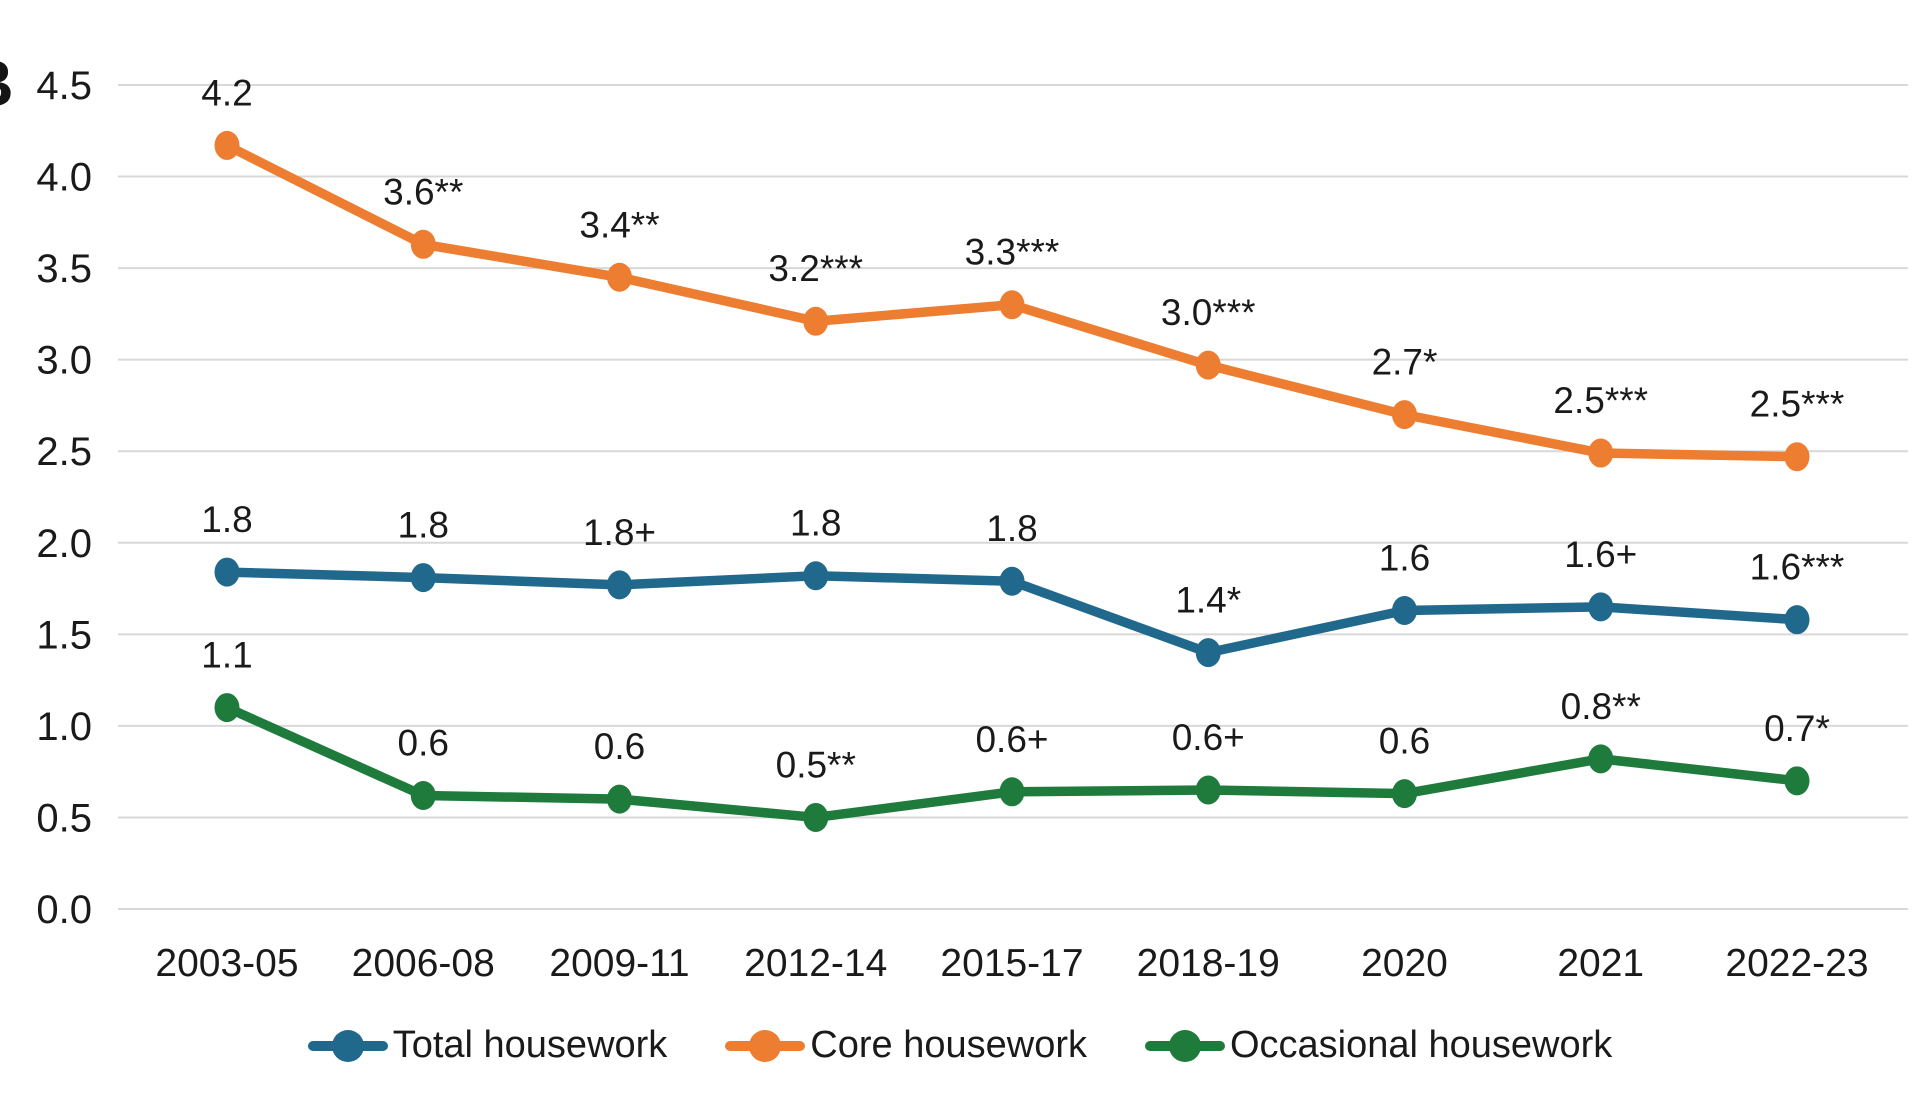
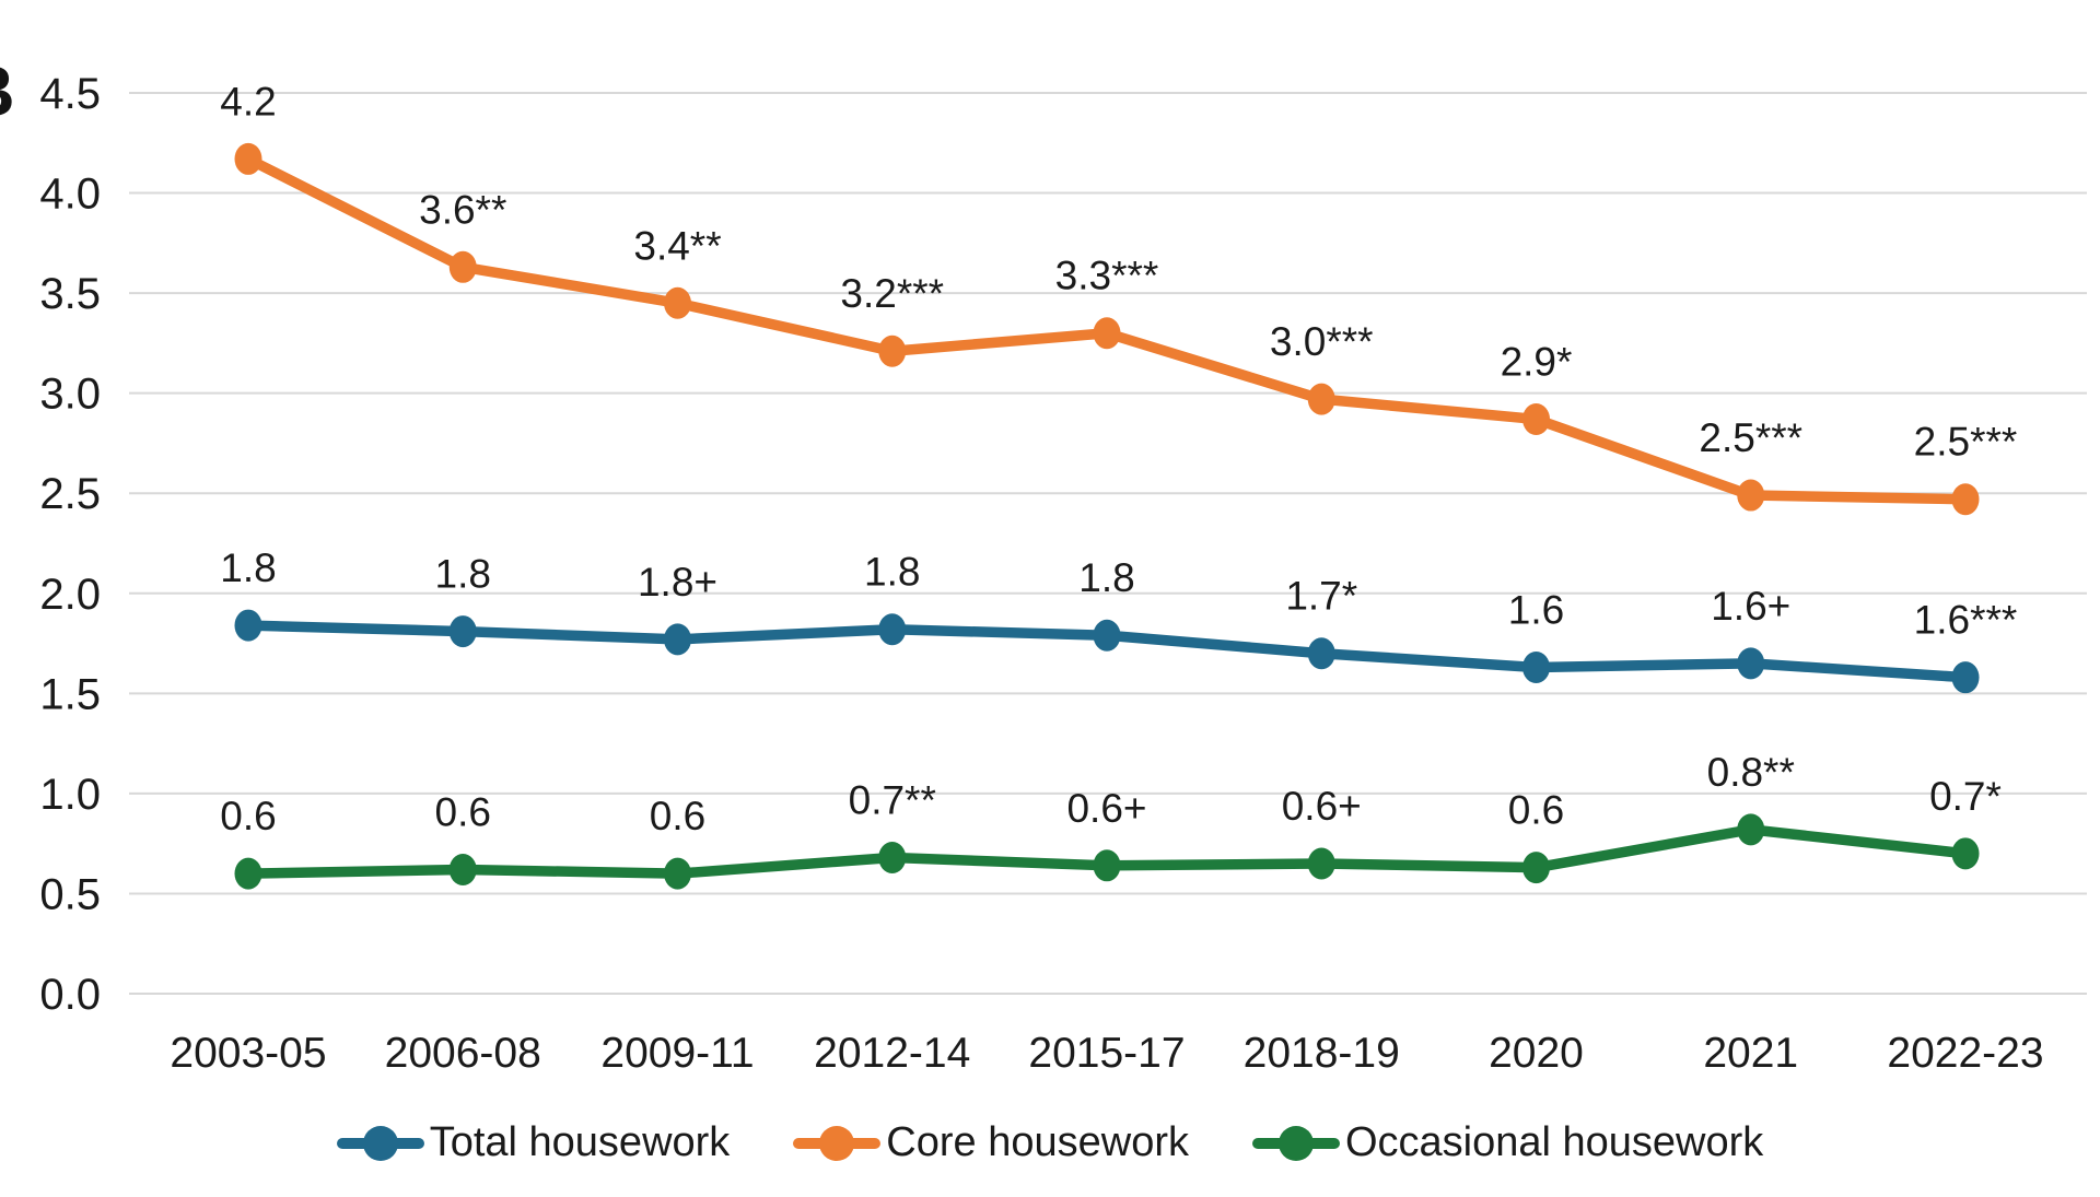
Occasional housework/2003-05: 1.1 -> 0.6
Occasional housework/2012-14: 0.5 -> 0.7
Total housework/2018-19: 1.4 -> 1.7
Core housework/2020: 2.7 -> 2.9
